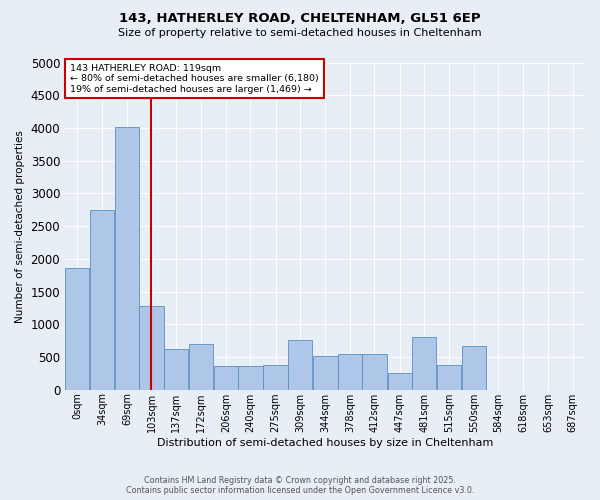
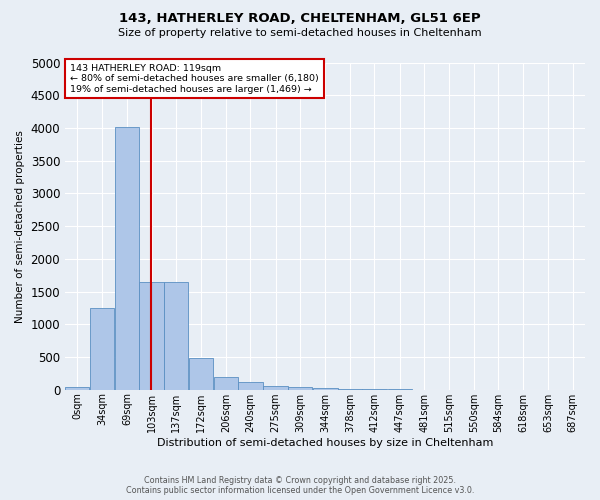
0sqm: 1860 -> 40
34sqm: 2740 -> 1250
103sqm: 1280 -> 1640
137sqm: 620 -> 1640
172sqm: 700 -> 480
206sqm: 360 -> 200
240sqm: 360 -> 120
275sqm: 380 -> 60
309sqm: 760 -> 40
344sqm: 520 -> 20
378sqm: 540 -> 10
412sqm: 540 -> 0
447sqm: 260 -> 0
481sqm: 800 -> 0
515sqm: 380 -> 0
550sqm: 660 -> 0
